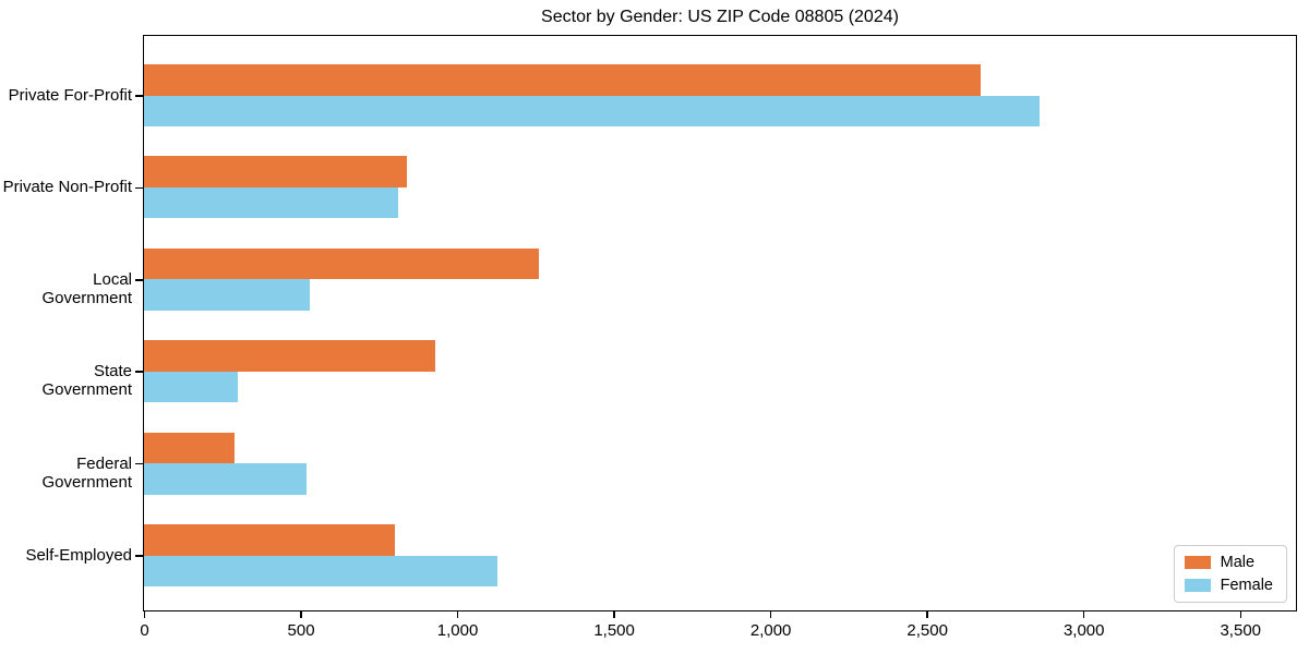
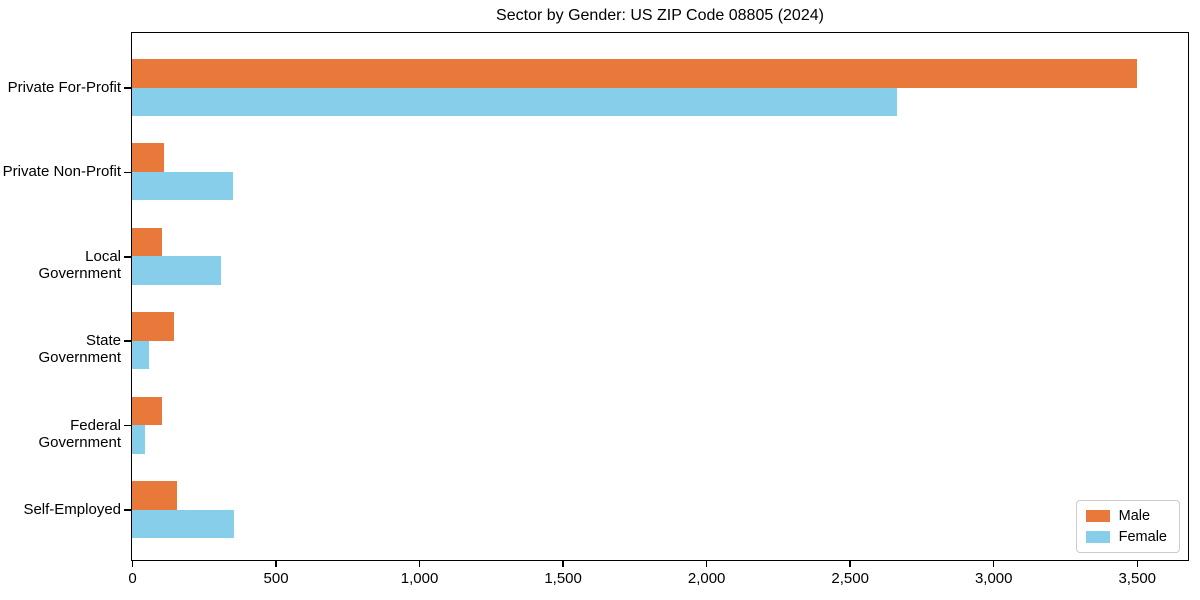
Male/Private For-Profit: 2670 -> 3500
Female/Private For-Profit: 2860 -> 2670
Male/Private Non-Profit: 840 -> 110
Female/Private Non-Profit: 810 -> 350
Male/Local Government: 1260 -> 100
Female/Local Government: 530 -> 310
Male/State Government: 930 -> 150
Female/State Government: 300 -> 60
Male/Federal Government: 290 -> 100
Female/Federal Government: 520 -> 40
Male/Self-Employed: 800 -> 160
Female/Self-Employed: 1130 -> 360
